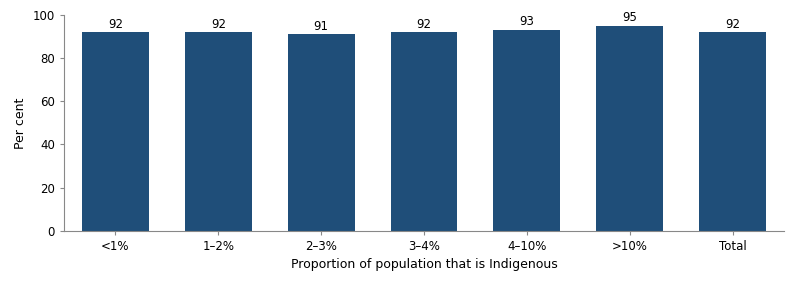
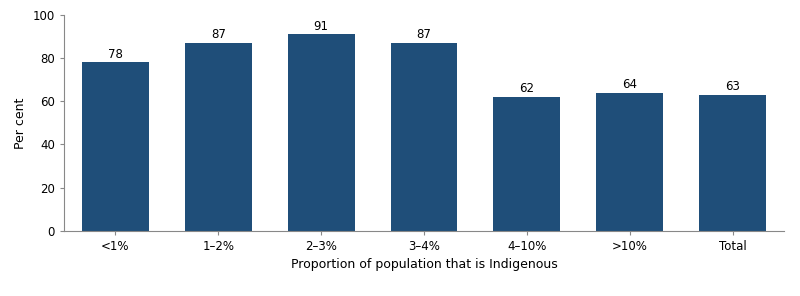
<1%: 92 -> 78
1–2%: 92 -> 87
3–4%: 92 -> 87
4–10%: 93 -> 62
>10%: 95 -> 64
Total: 92 -> 63
